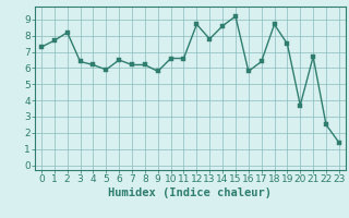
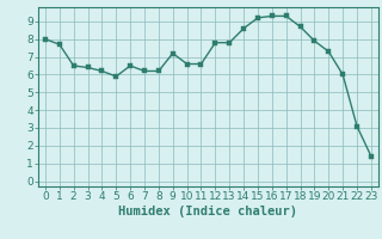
0: 7.3 -> 8.0
2: 8.2 -> 6.5
9: 5.8 -> 7.2
12: 8.7 -> 7.8
16: 5.8 -> 9.3
17: 6.4 -> 9.3
19: 7.5 -> 7.9
20: 3.7 -> 7.3
21: 6.7 -> 6.0
22: 2.5 -> 3.1
